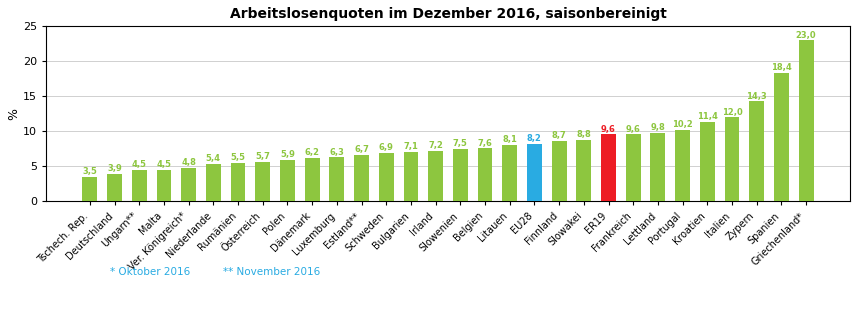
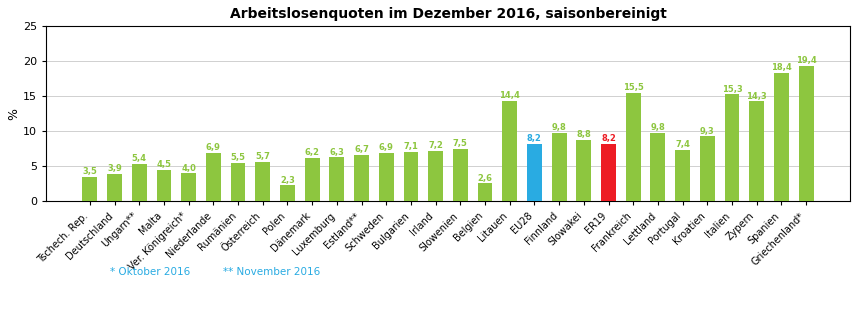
Ungarn**: 4,5 -> 5,4
Ver. Königreich*: 4,8 -> 4,0
Niederlande: 5,4 -> 6,9
Polen: 5,9 -> 2,3
Belgien: 7,6 -> 2,6
Litauen: 8,1 -> 14,4
Finnland: 8,7 -> 9,8
ER19: 9,6 -> 8,2
Frankreich: 9,6 -> 15,5
Portugal: 10,2 -> 7,4
Kroatien: 11,4 -> 9,3
Italien: 12,0 -> 15,3
Griechenland*: 23,0 -> 19,4
